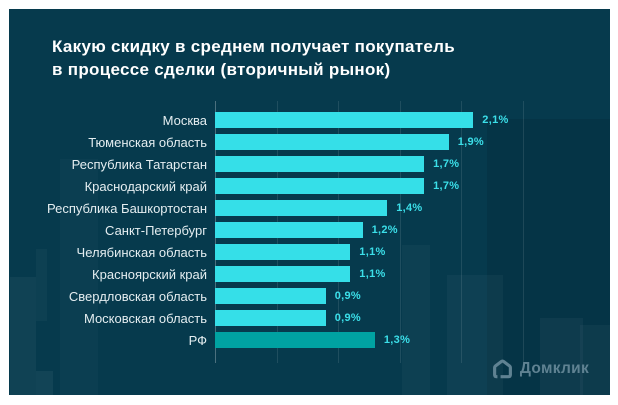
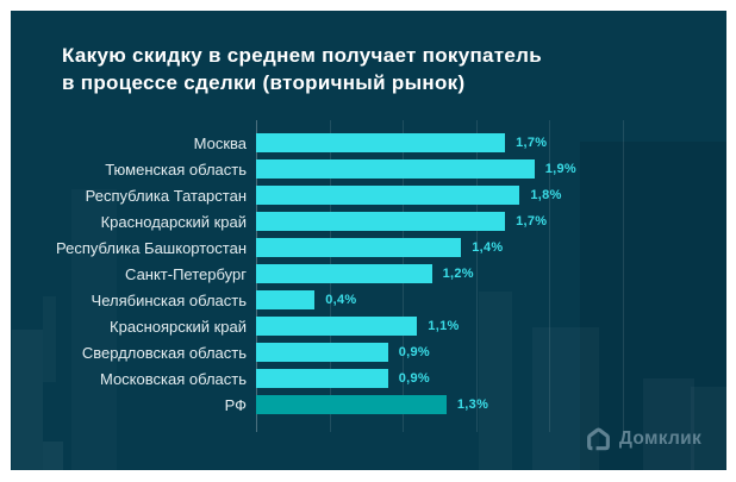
Москва: 2,1% -> 1,7%
Республика Татарстан: 1,7% -> 1,8%
Челябинская область: 1,1% -> 0,4%
